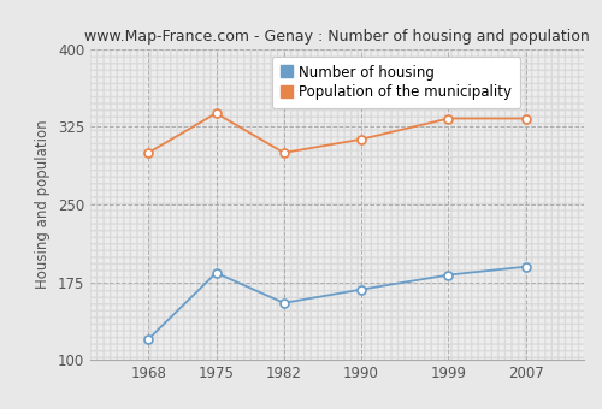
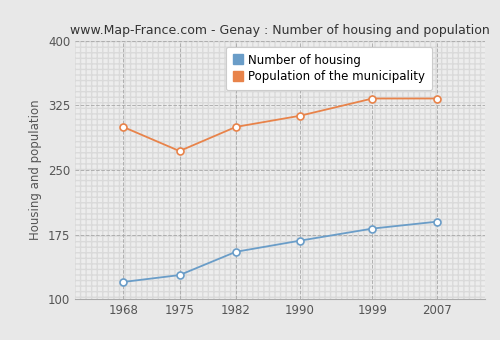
Number of housing/1975: 184 -> 128
Population of the municipality/1975: 338 -> 272
